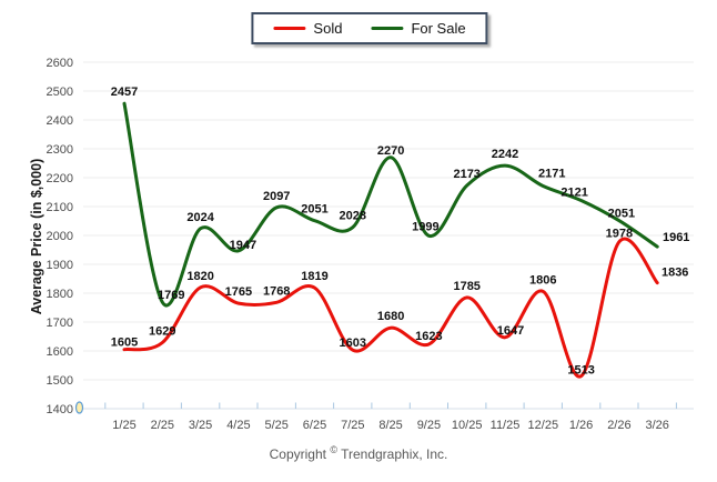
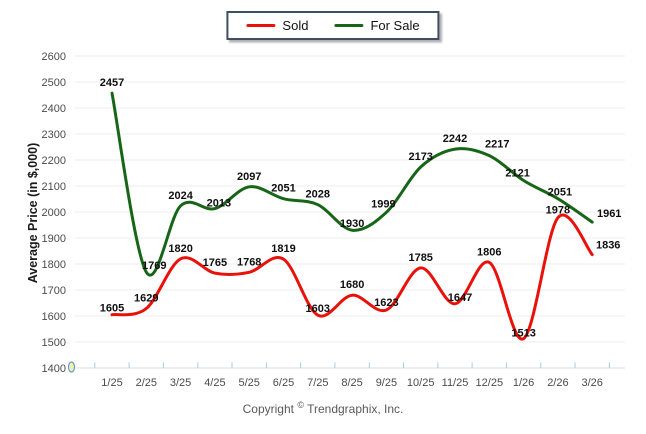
For Sale/4/25: 1947 -> 2013
For Sale/8/25: 2270 -> 1930
For Sale/12/25: 2171 -> 2217
